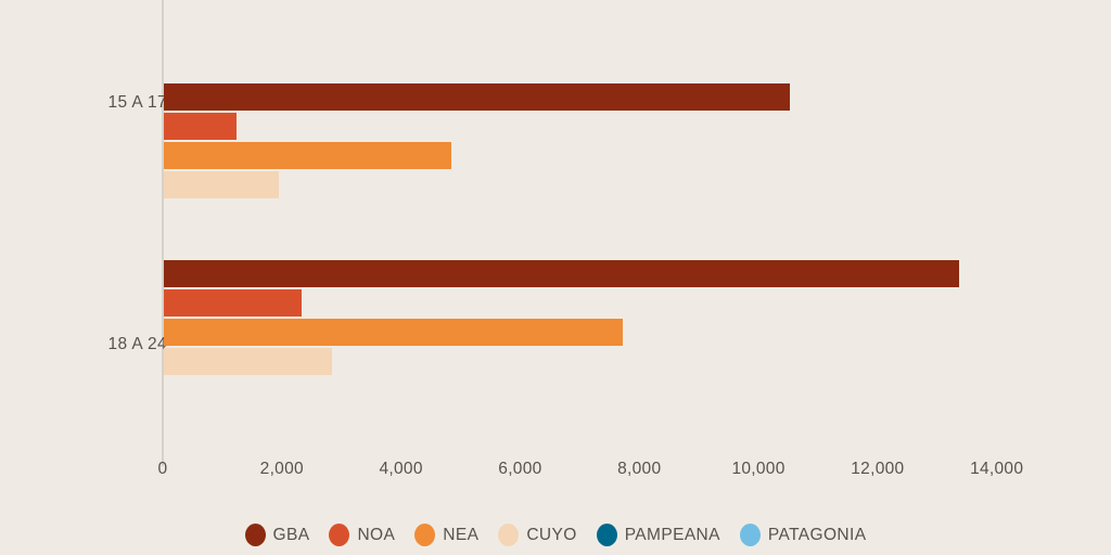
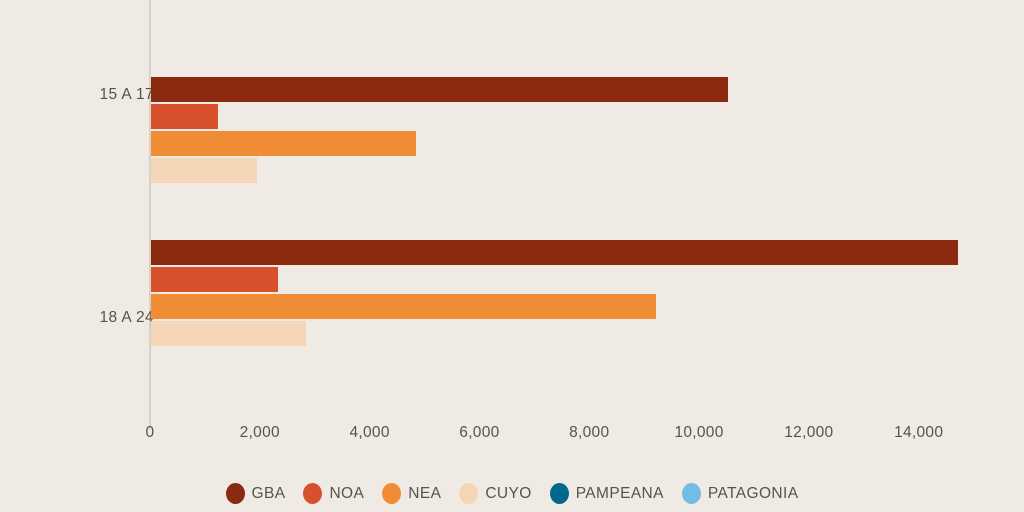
GBA/18 A 24: 13400 -> 14700
NEA/18 A 24: 7700 -> 9200
